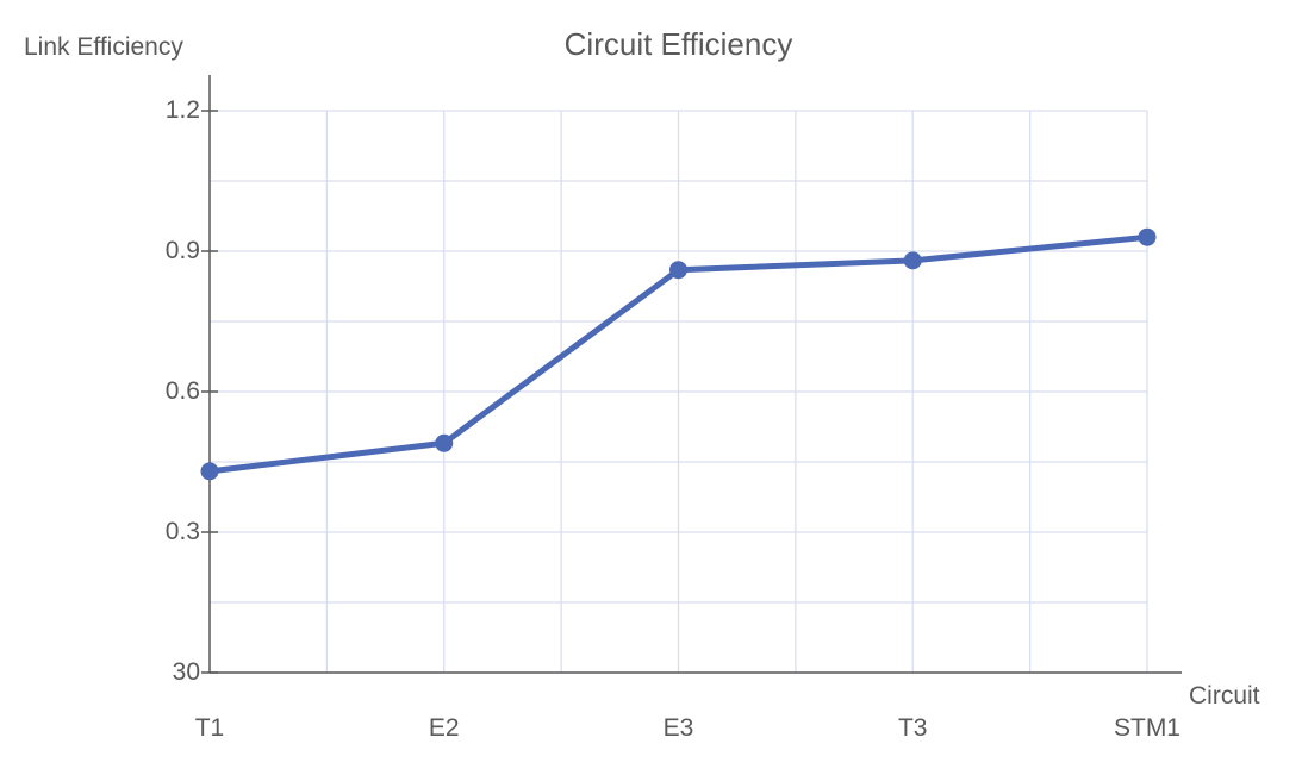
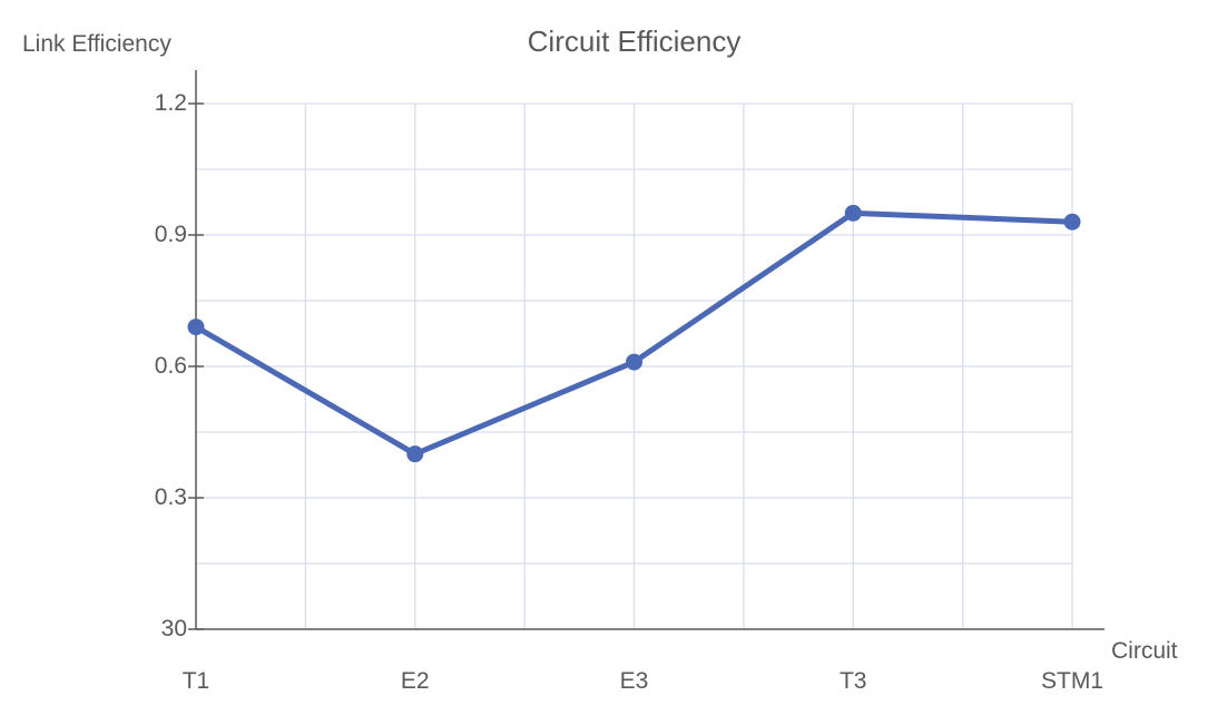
T1: 0.43 -> 0.69
E2: 0.49 -> 0.40
E3: 0.86 -> 0.61
T3: 0.88 -> 0.95
